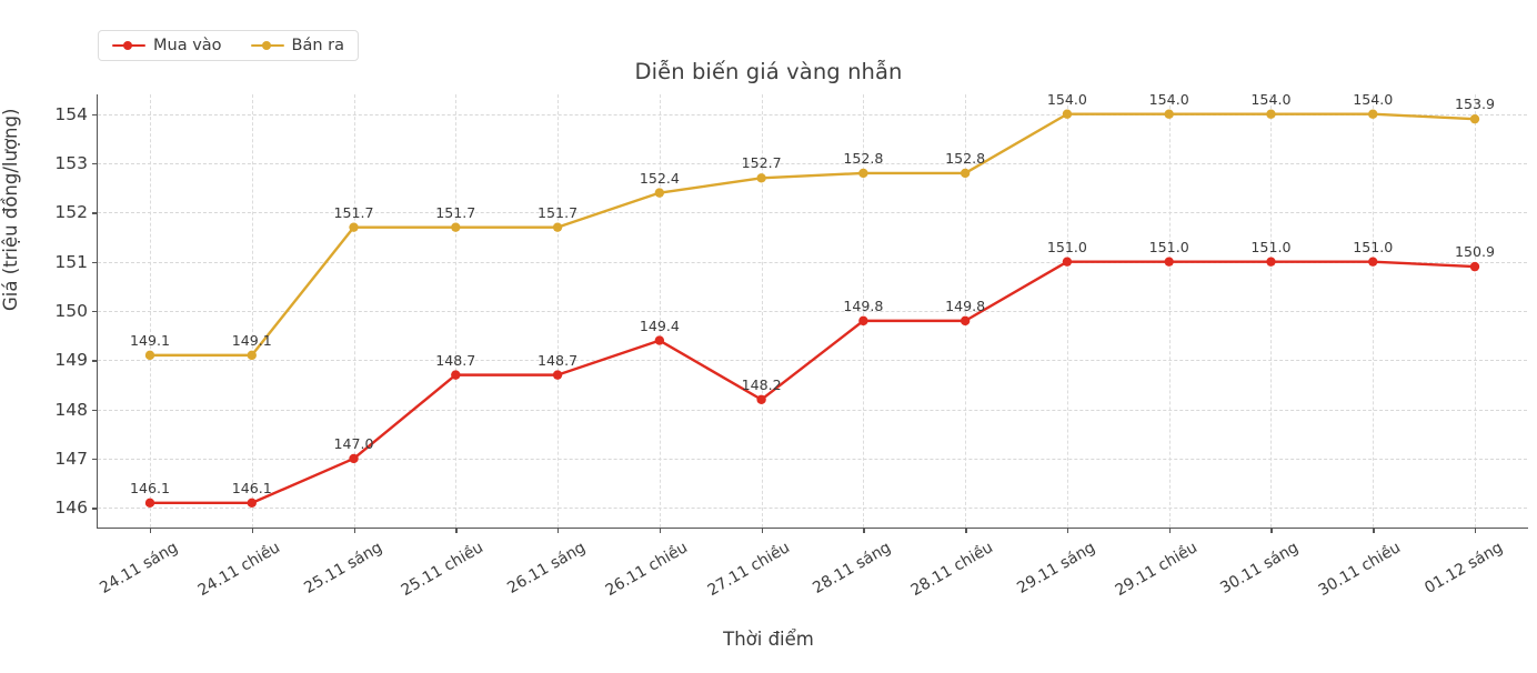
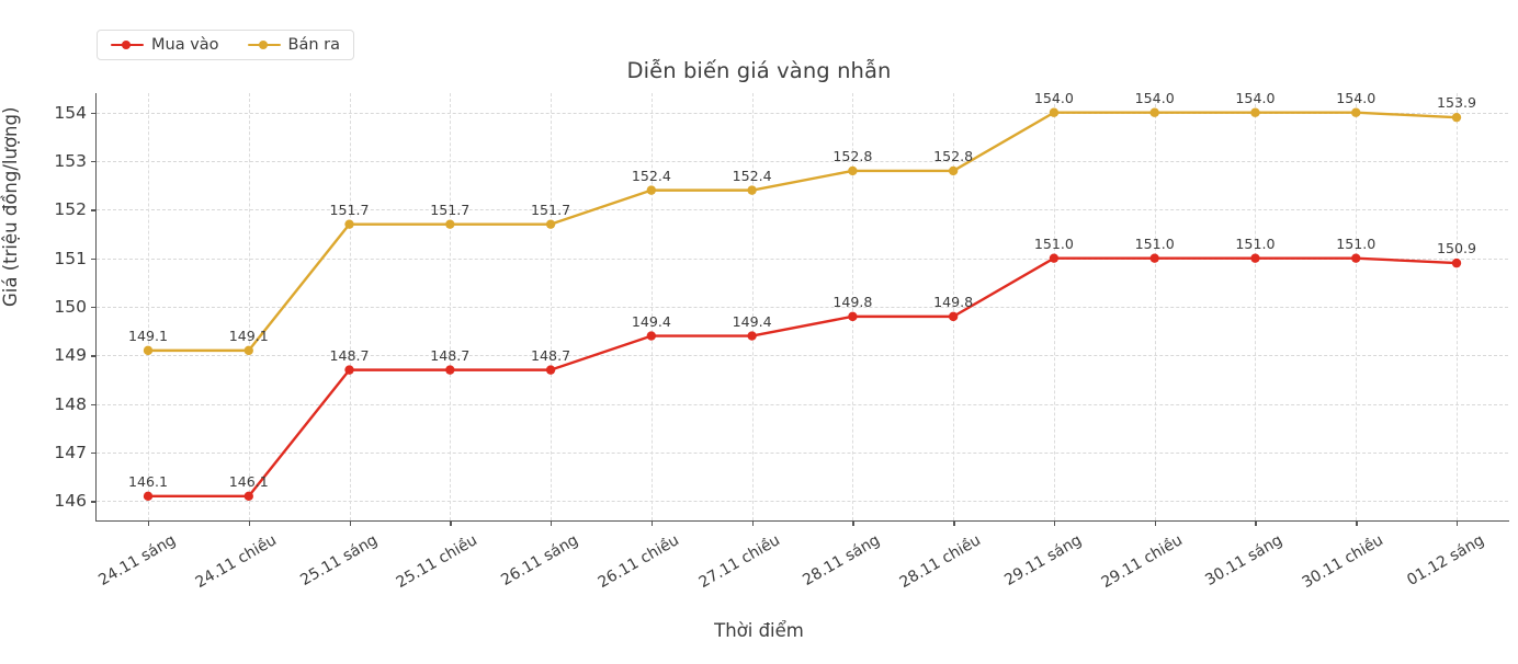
Mua vào/25.11 sáng: 147.0 -> 148.7
Mua vào/27.11 chiều: 148.2 -> 149.4
Bán ra/27.11 chiều: 152.7 -> 152.4
